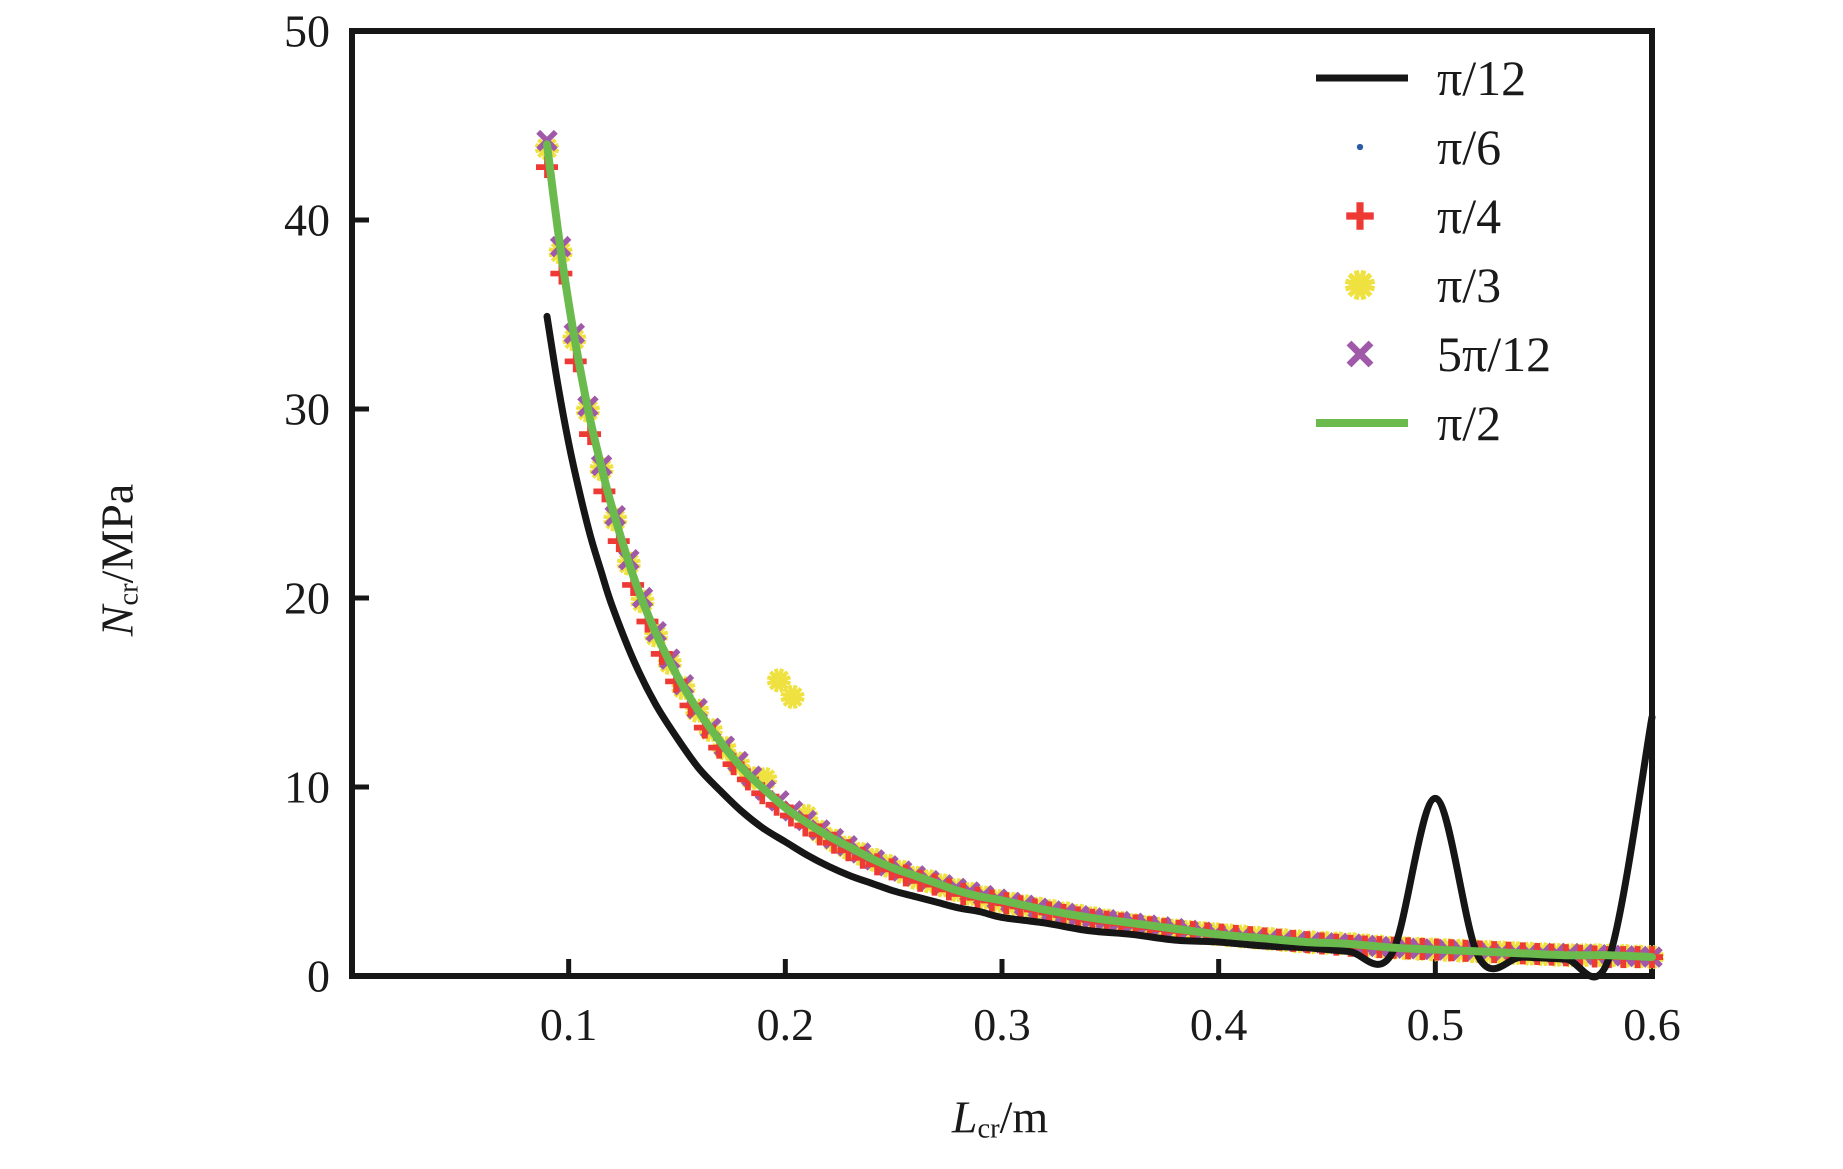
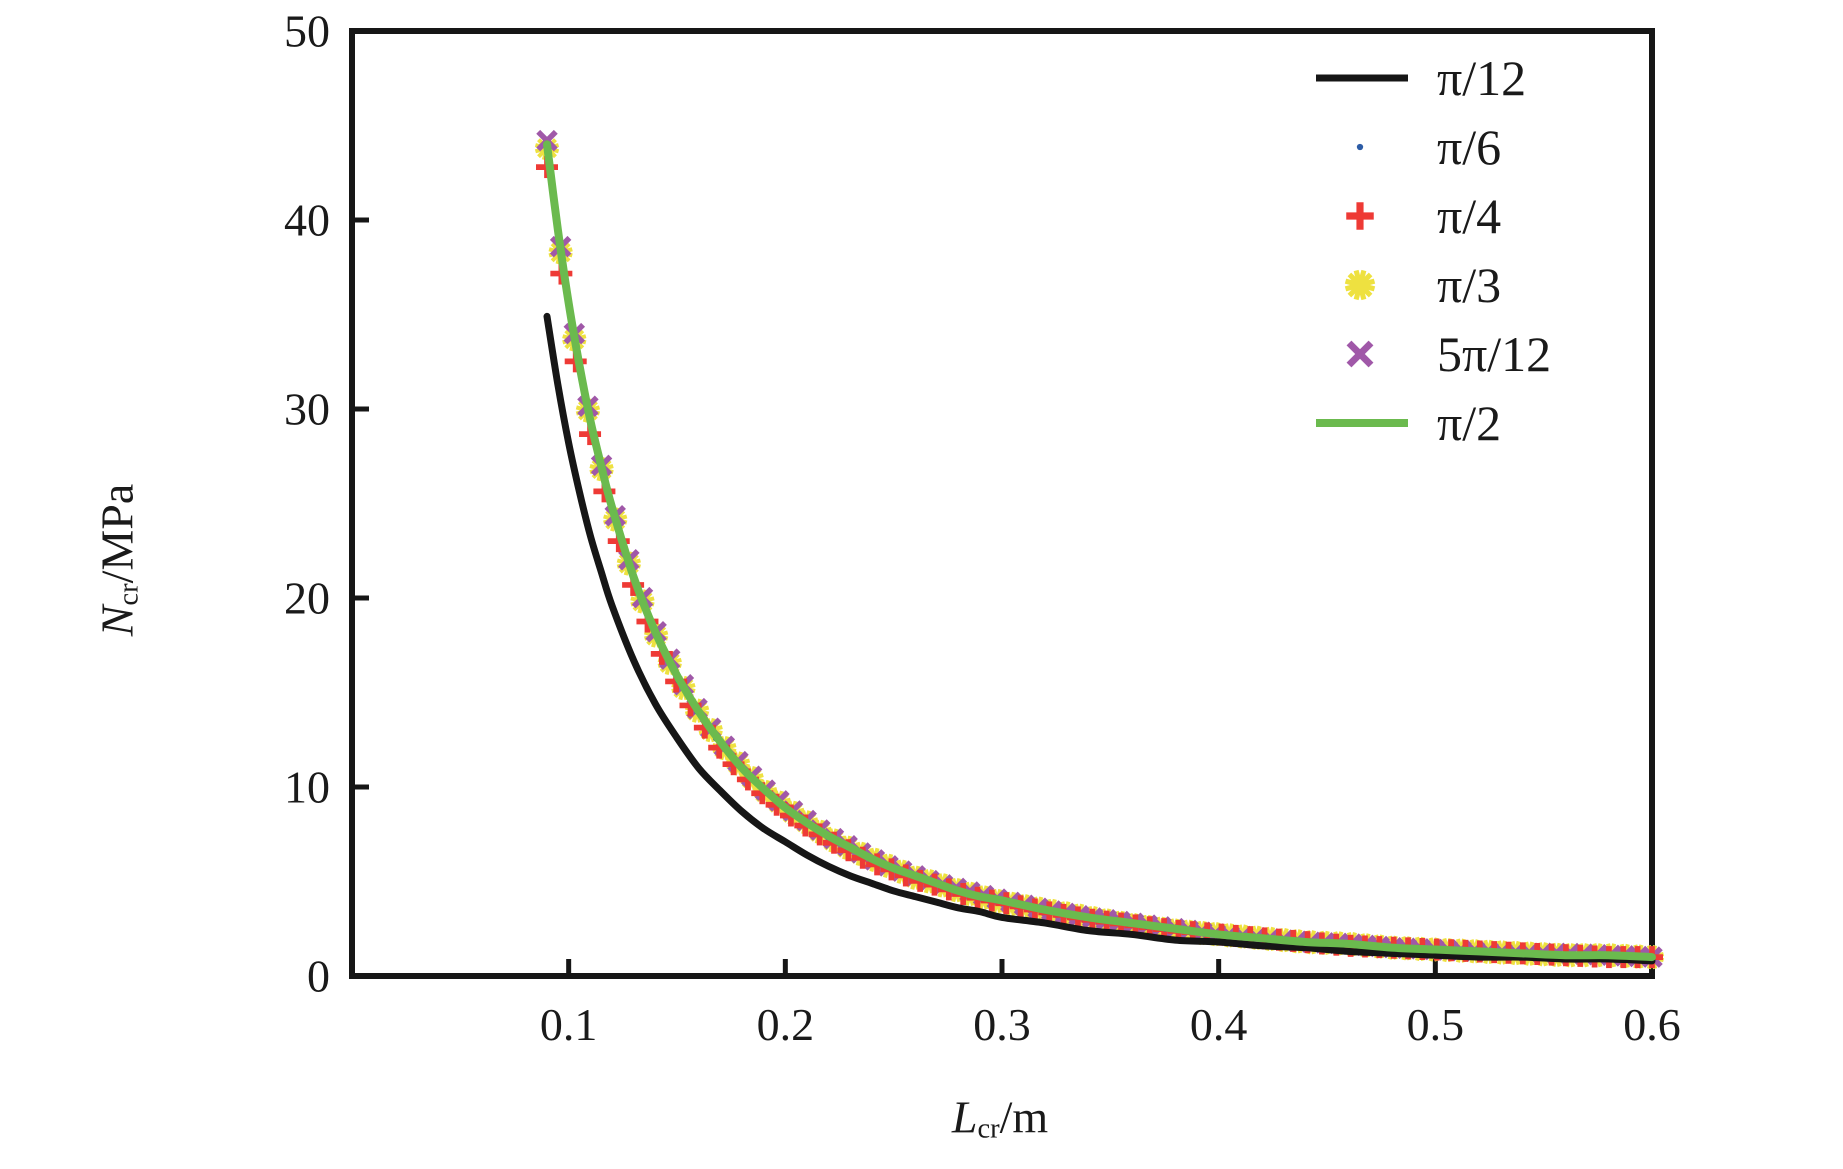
π/3/0.2: 18.1 -> 8.9
π/12/0.5: 9.4 -> 1.1
π/12/0.6: 13.7 -> 0.8
